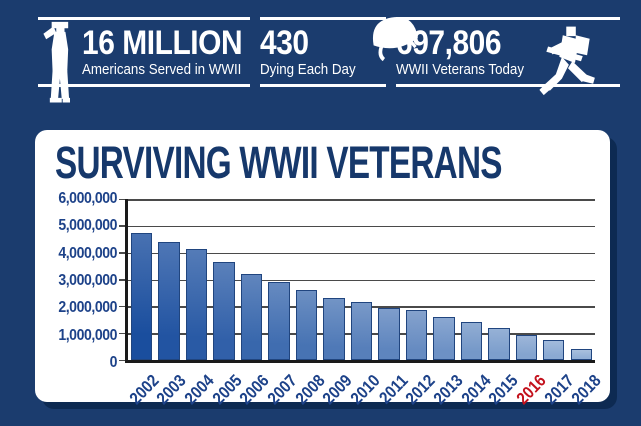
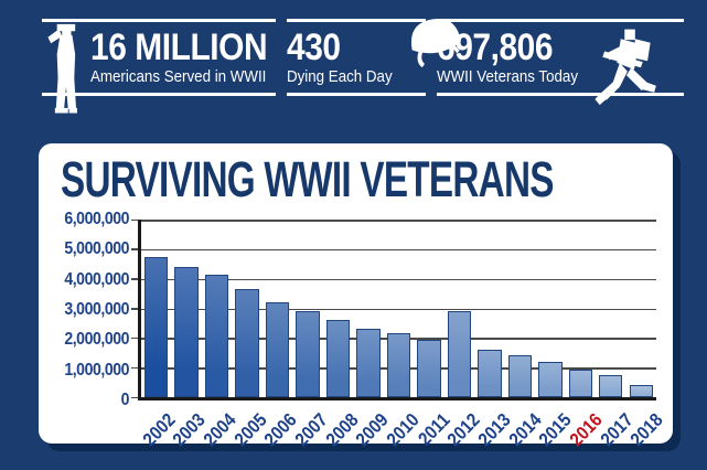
2012: 1800000 -> 2900000
